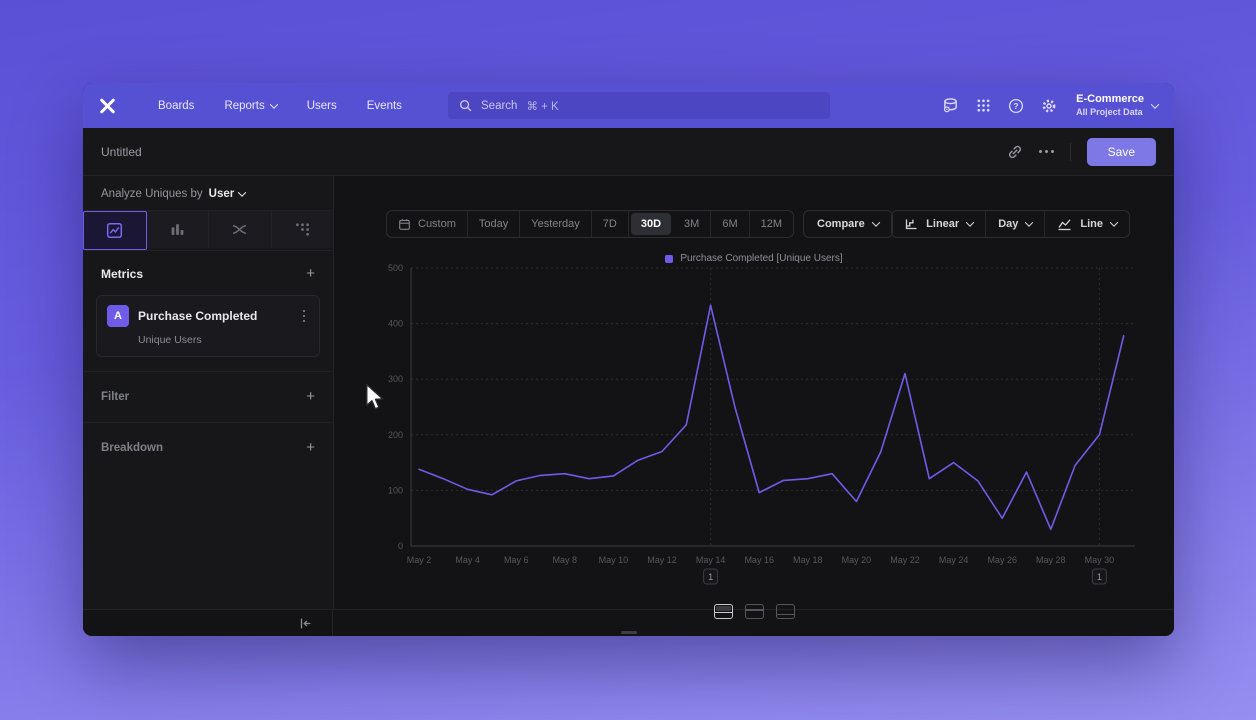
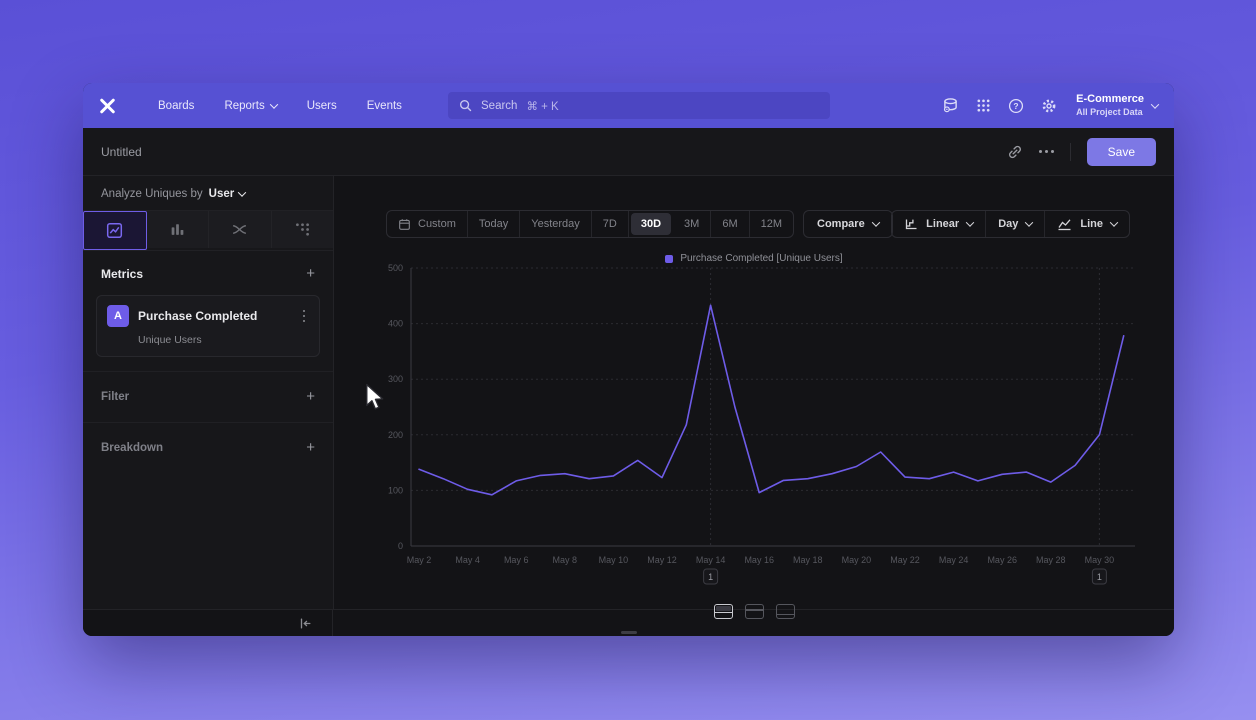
May 12: 170 -> 120
May 20: 80 -> 140
May 22: 310 -> 120
May 24: 150 -> 130
May 26: 50 -> 130
May 28: 30 -> 120
